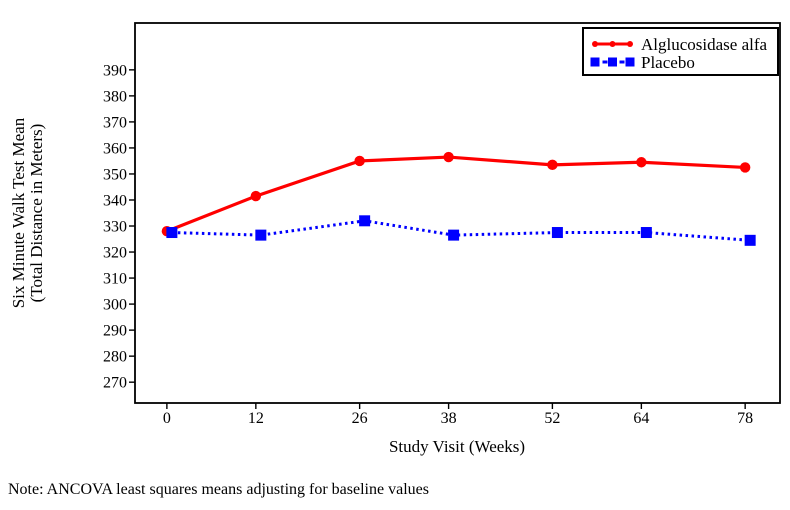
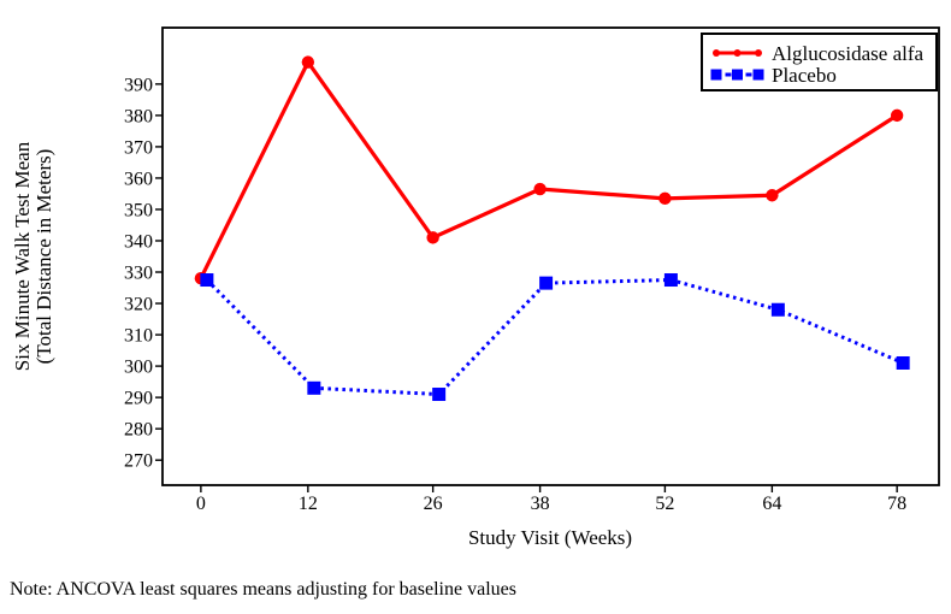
Alglucosidase alfa/12: 342 -> 397
Placebo/12: 326 -> 293
Alglucosidase alfa/26: 355 -> 341
Placebo/26: 332 -> 291
Placebo/64: 328 -> 318
Alglucosidase alfa/78: 352 -> 380
Placebo/78: 324 -> 301
